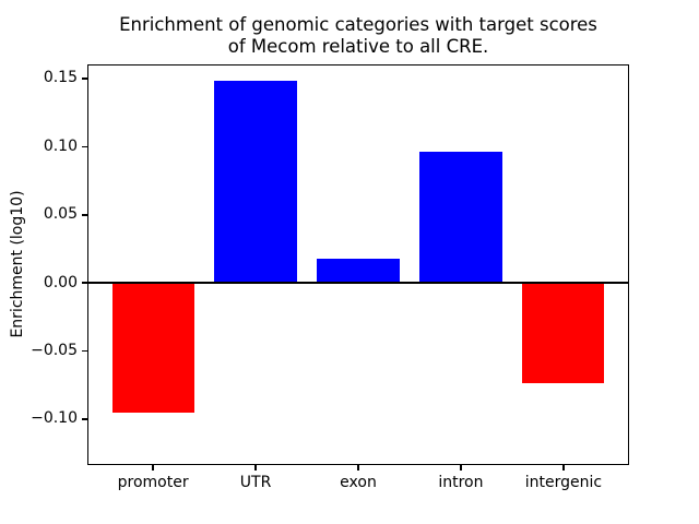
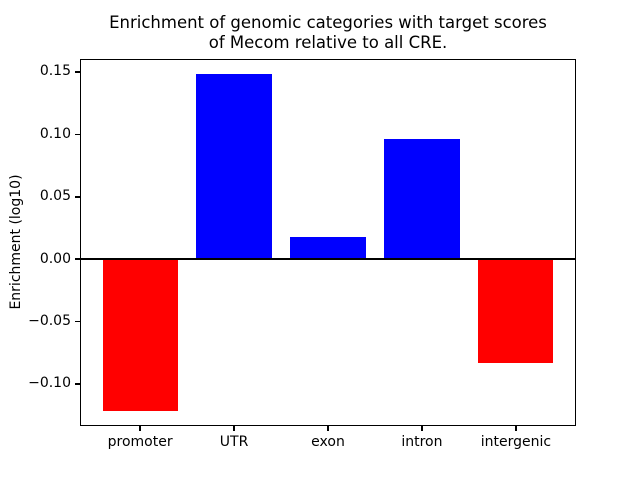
promoter: -0.095 -> -0.122
intergenic: -0.074 -> -0.083
